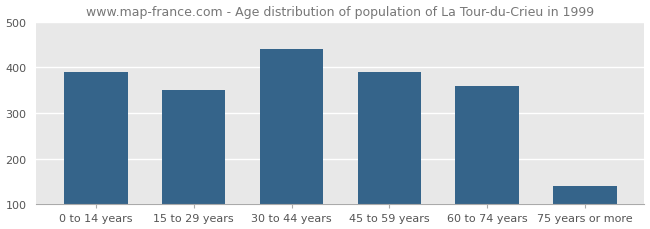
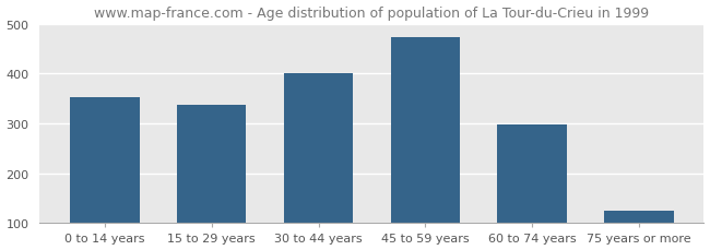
0 to 14 years: 390 -> 352
15 to 29 years: 350 -> 338
30 to 44 years: 440 -> 400
45 to 59 years: 390 -> 473
60 to 74 years: 360 -> 297
75 years or more: 140 -> 126
